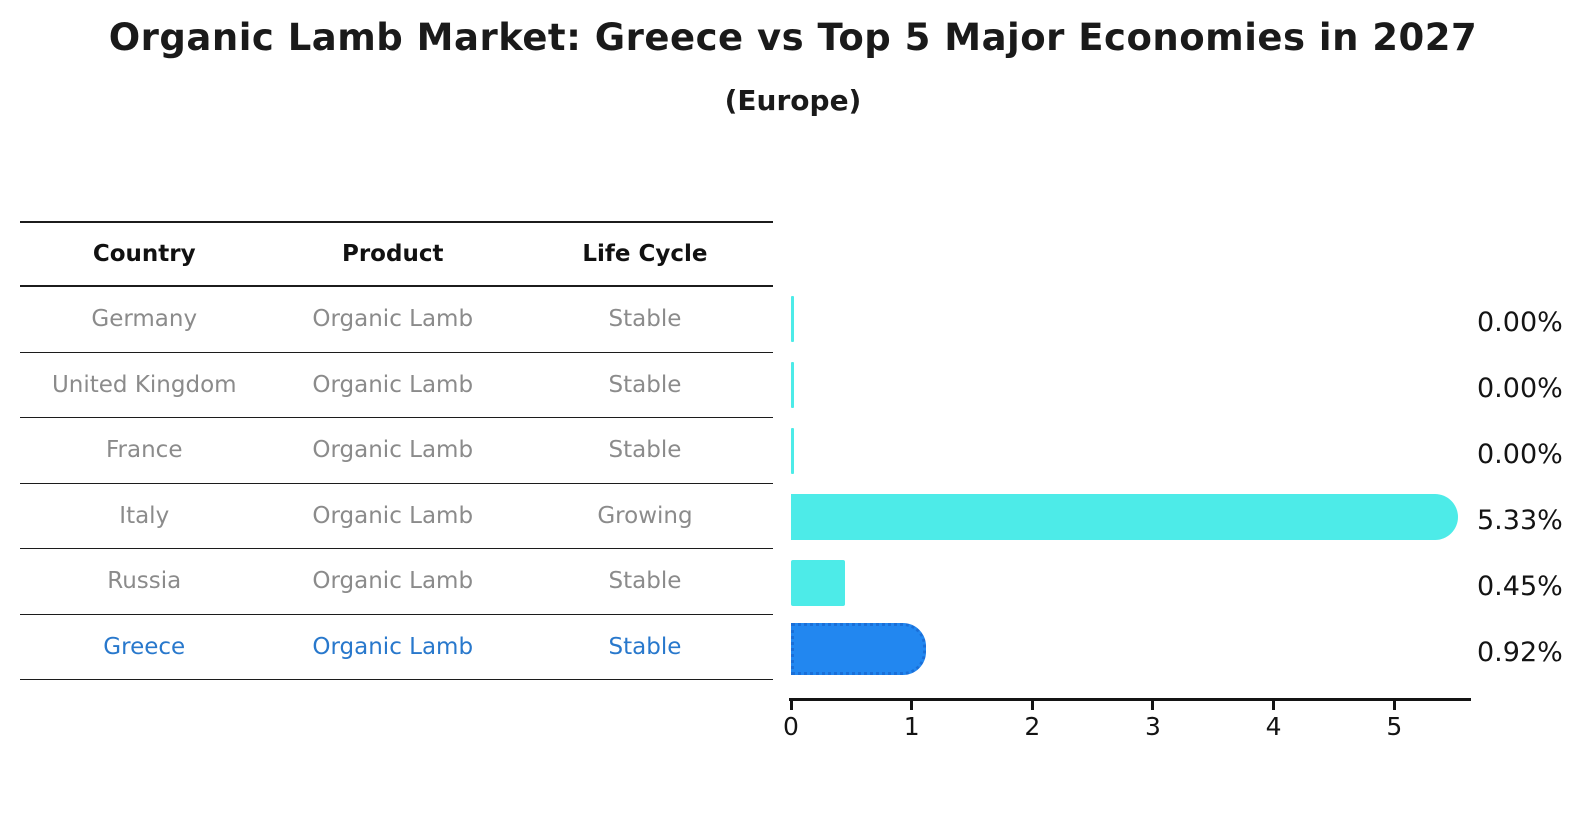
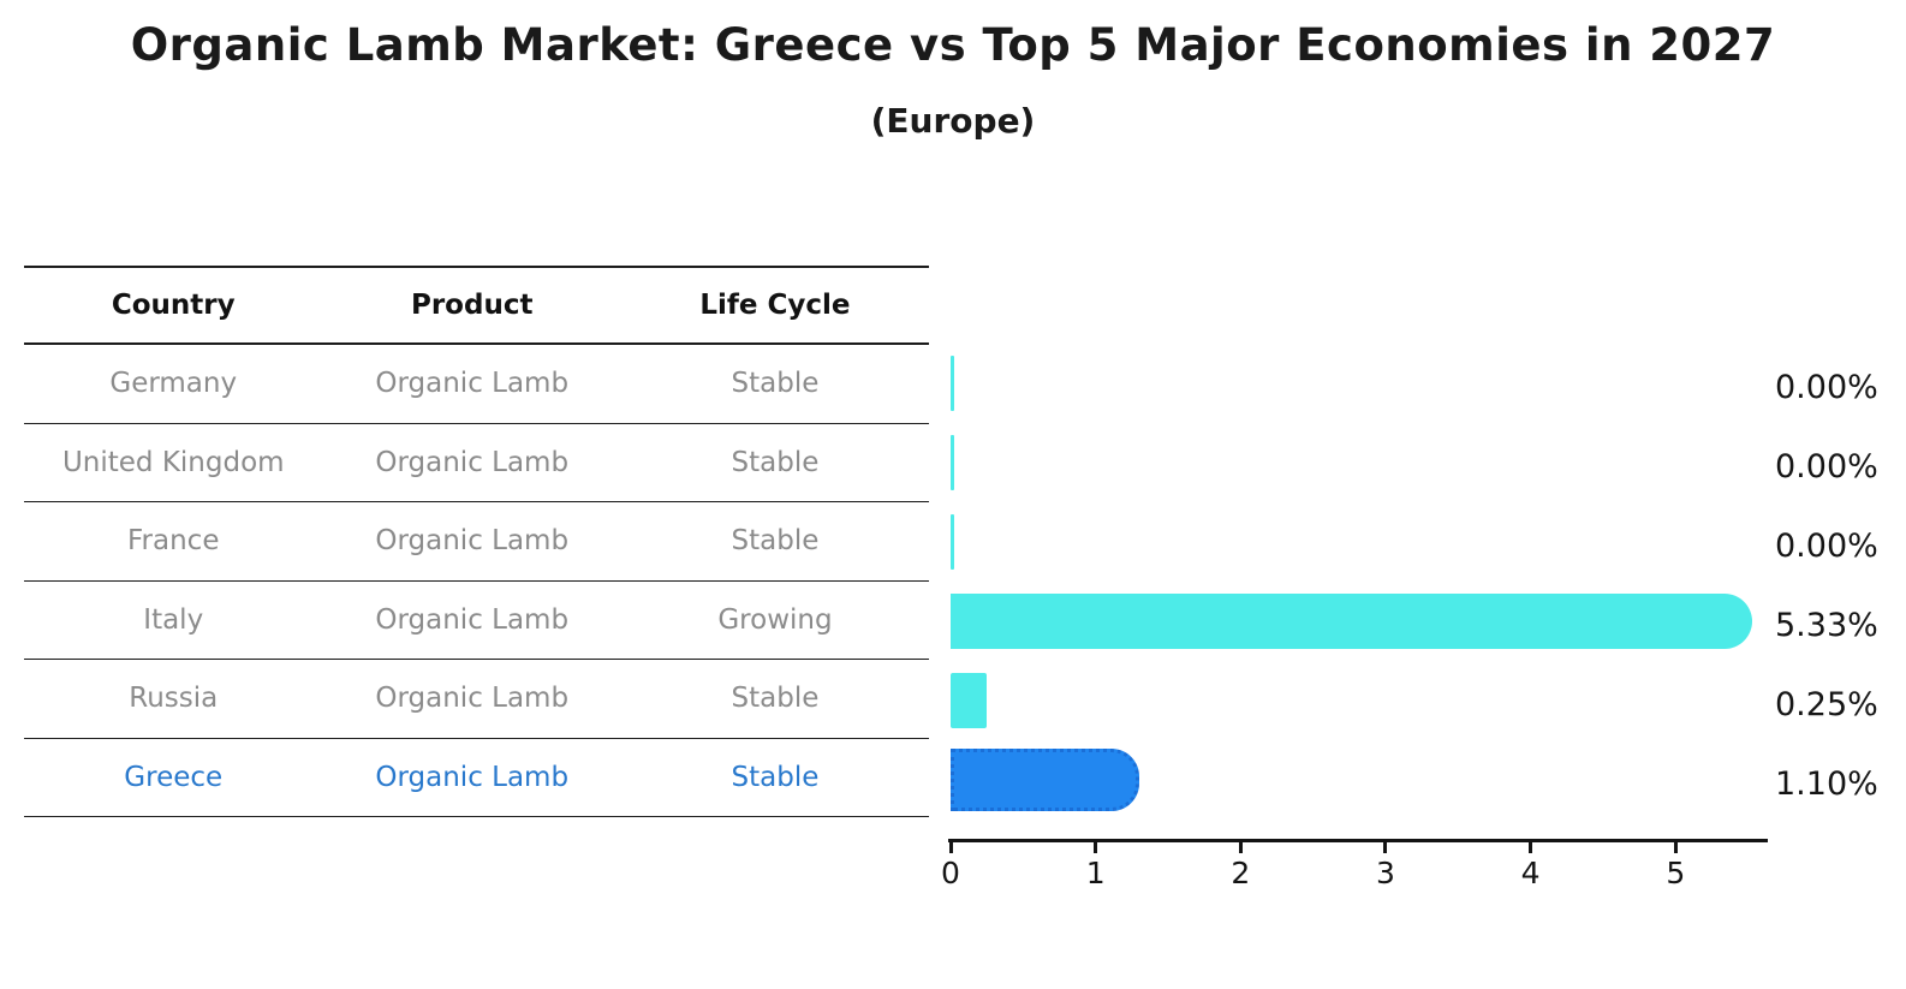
Russia: 0.45% -> 0.25%
Greece: 0.92% -> 1.10%
